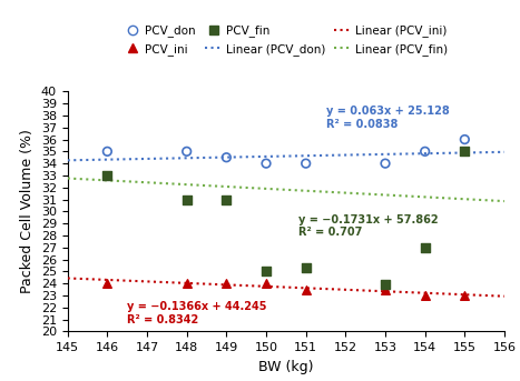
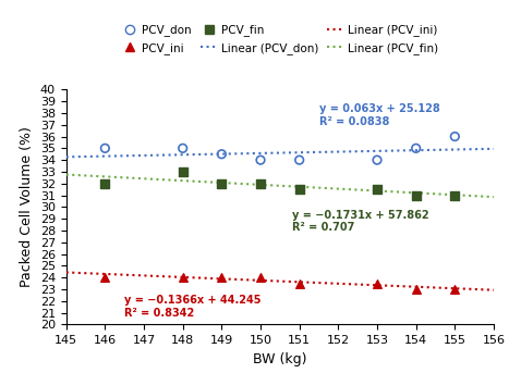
PCV_fin/146: 33.0 -> 32.0
PCV_fin/148: 31.0 -> 33.0
PCV_fin/149: 31.0 -> 32.0
PCV_fin/150: 25.0 -> 32.0
PCV_fin/151: 25.3 -> 31.5
PCV_fin/153: 23.9 -> 31.5
PCV_fin/154: 27.0 -> 31.0
PCV_fin/155: 35.0 -> 31.0
